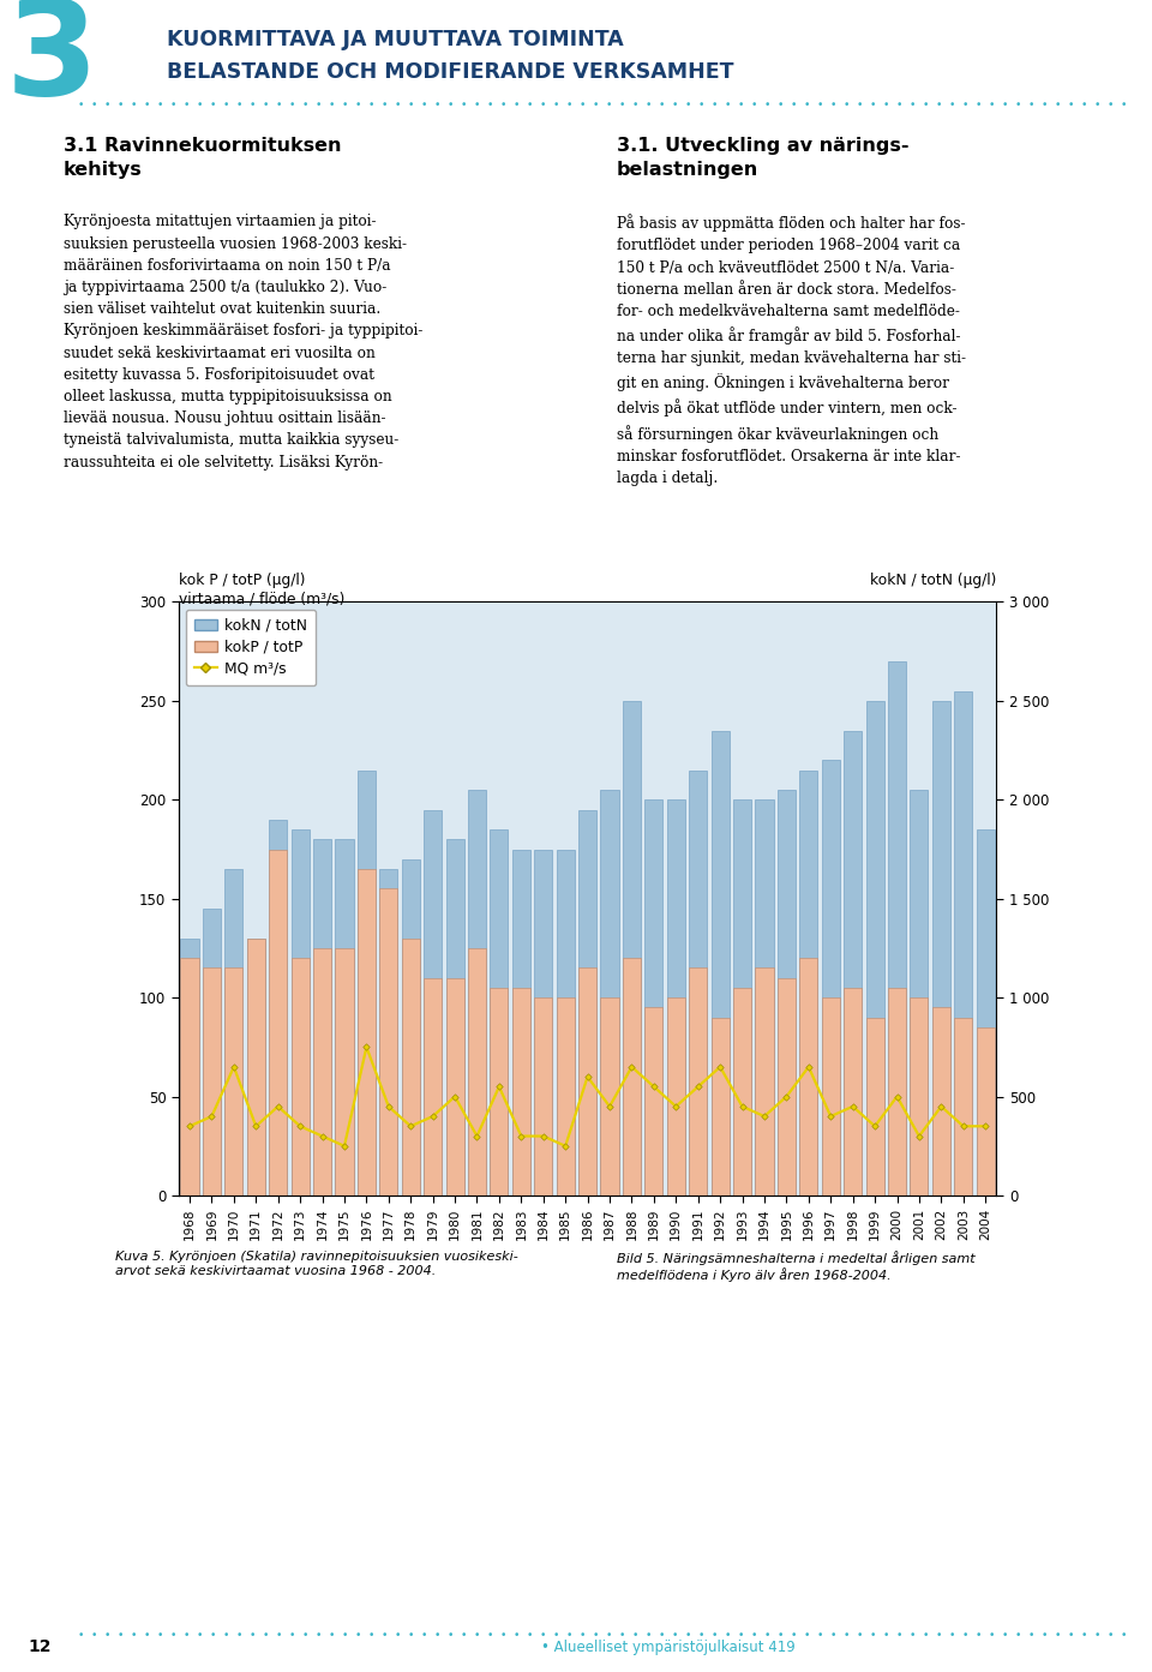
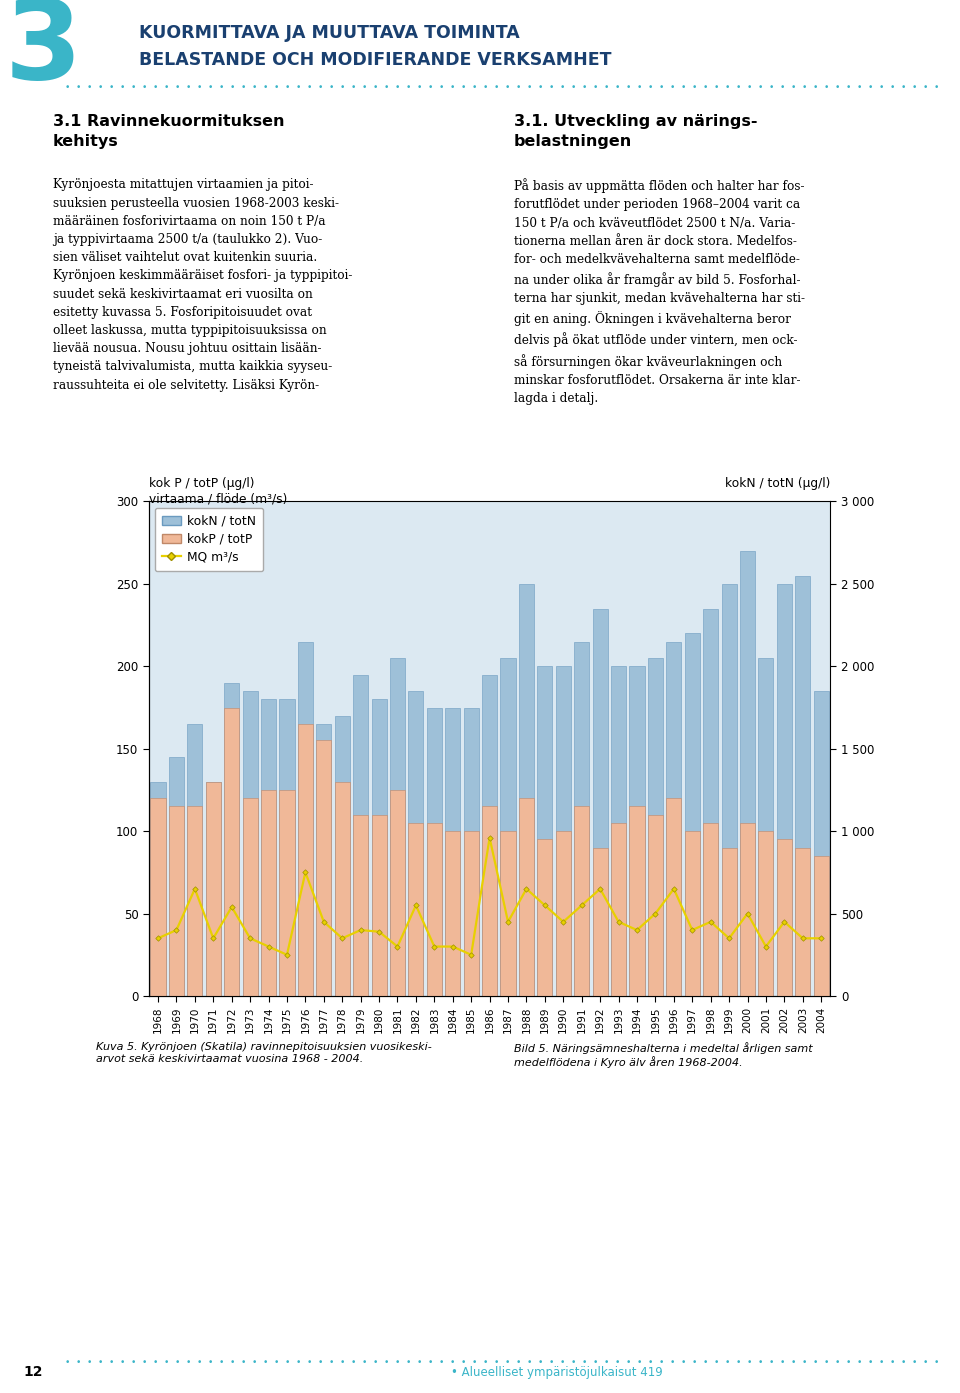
MQ m³/s/1972: 45 -> 54
MQ m³/s/1980: 50 -> 39
MQ m³/s/1986: 60 -> 96
